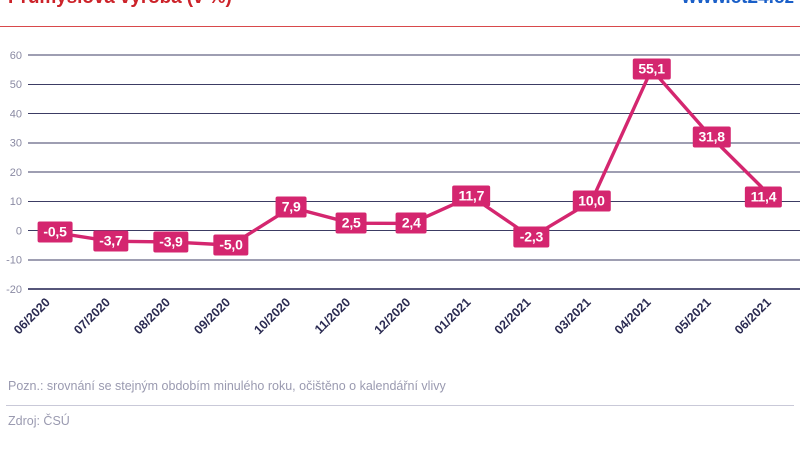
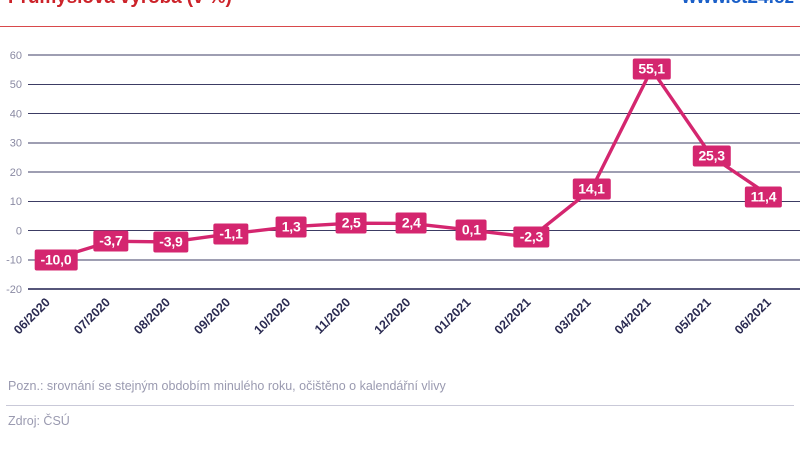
06/2020: -0,5 -> -10,0
09/2020: -5,0 -> -1,1
10/2020: 7,9 -> 1,3
01/2021: 11,7 -> 0,1
03/2021: 10,0 -> 14,1
05/2021: 31,8 -> 25,3
